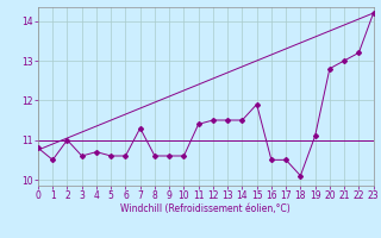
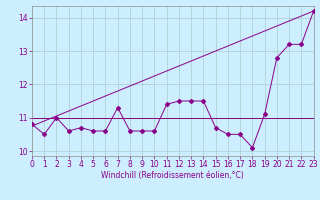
15: 11.9 -> 10.7
21: 13.0 -> 13.2
